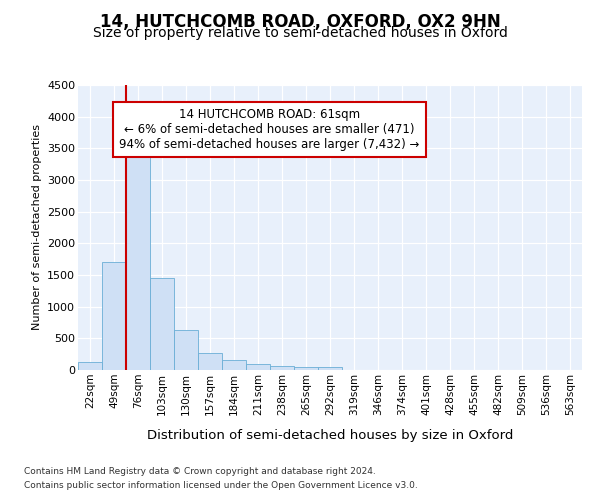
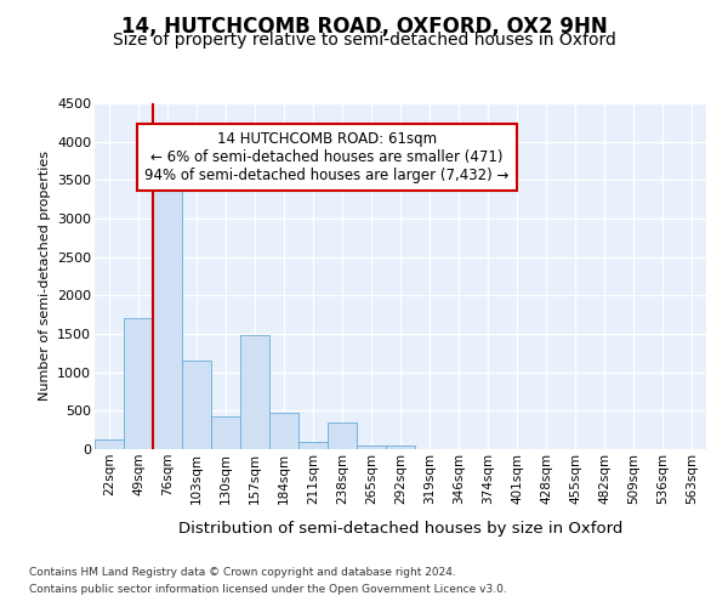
103sqm: 1450 -> 1160
130sqm: 620 -> 420
157sqm: 270 -> 1480
184sqm: 160 -> 480
238sqm: 60 -> 340
